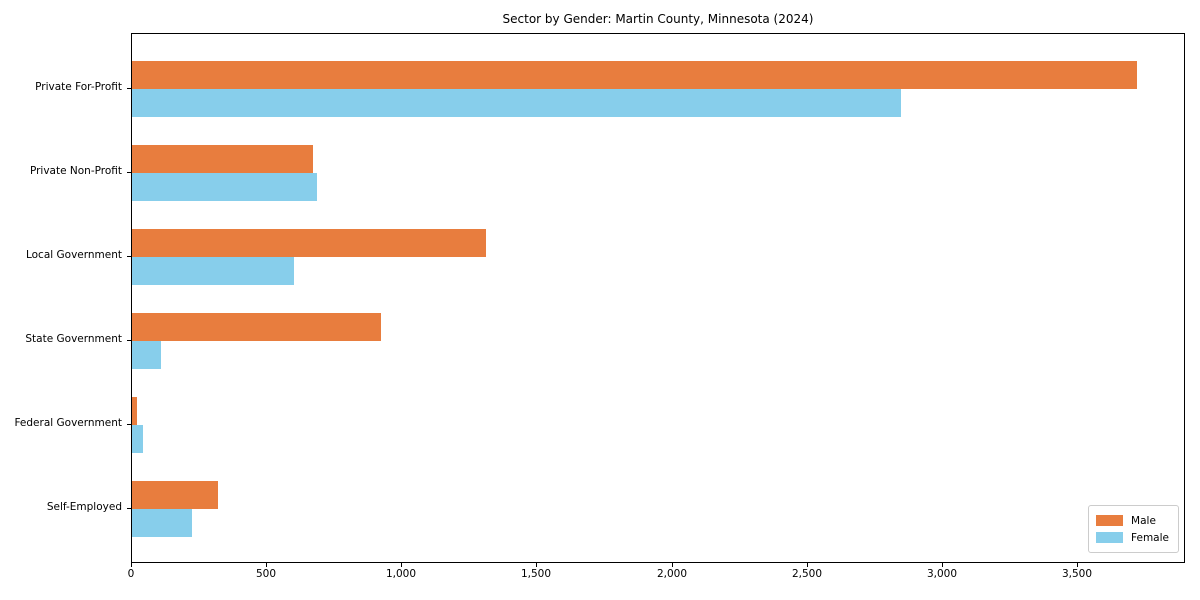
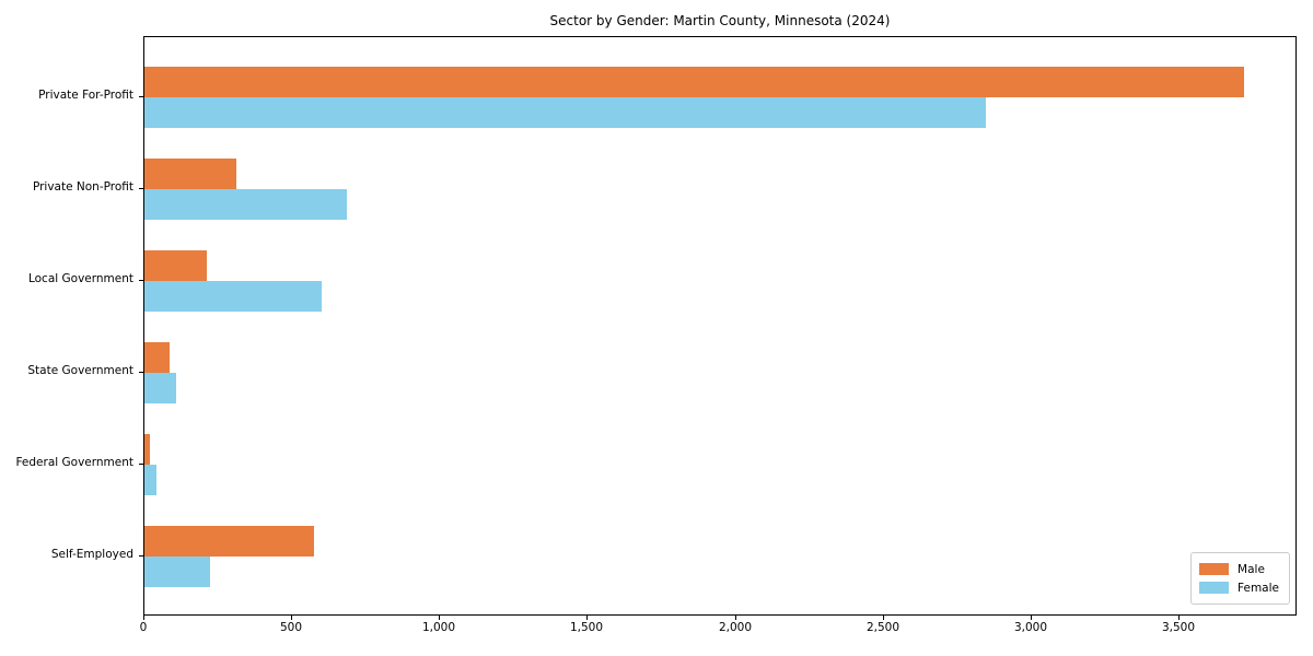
Male/Private Non-Profit: 670 -> 310
Male/Local Government: 1310 -> 210
Male/State Government: 920 -> 80
Male/Self-Employed: 320 -> 570
